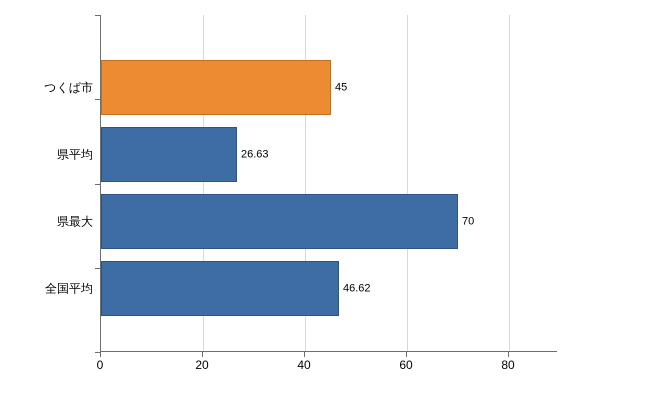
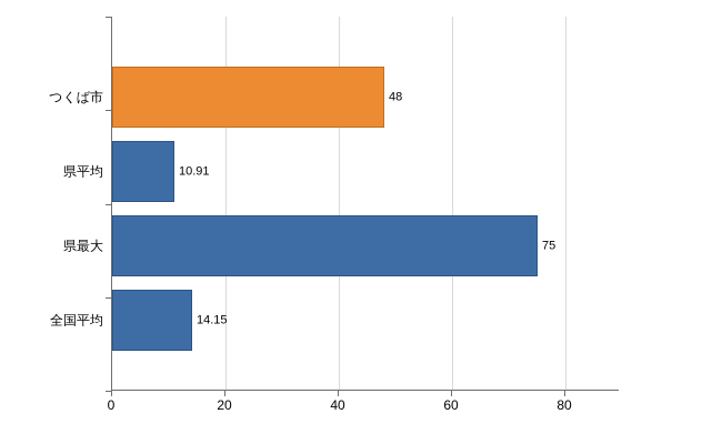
つくば市: 45 -> 48
県平均: 26.63 -> 10.91
県最大: 70 -> 75
全国平均: 46.62 -> 14.15
